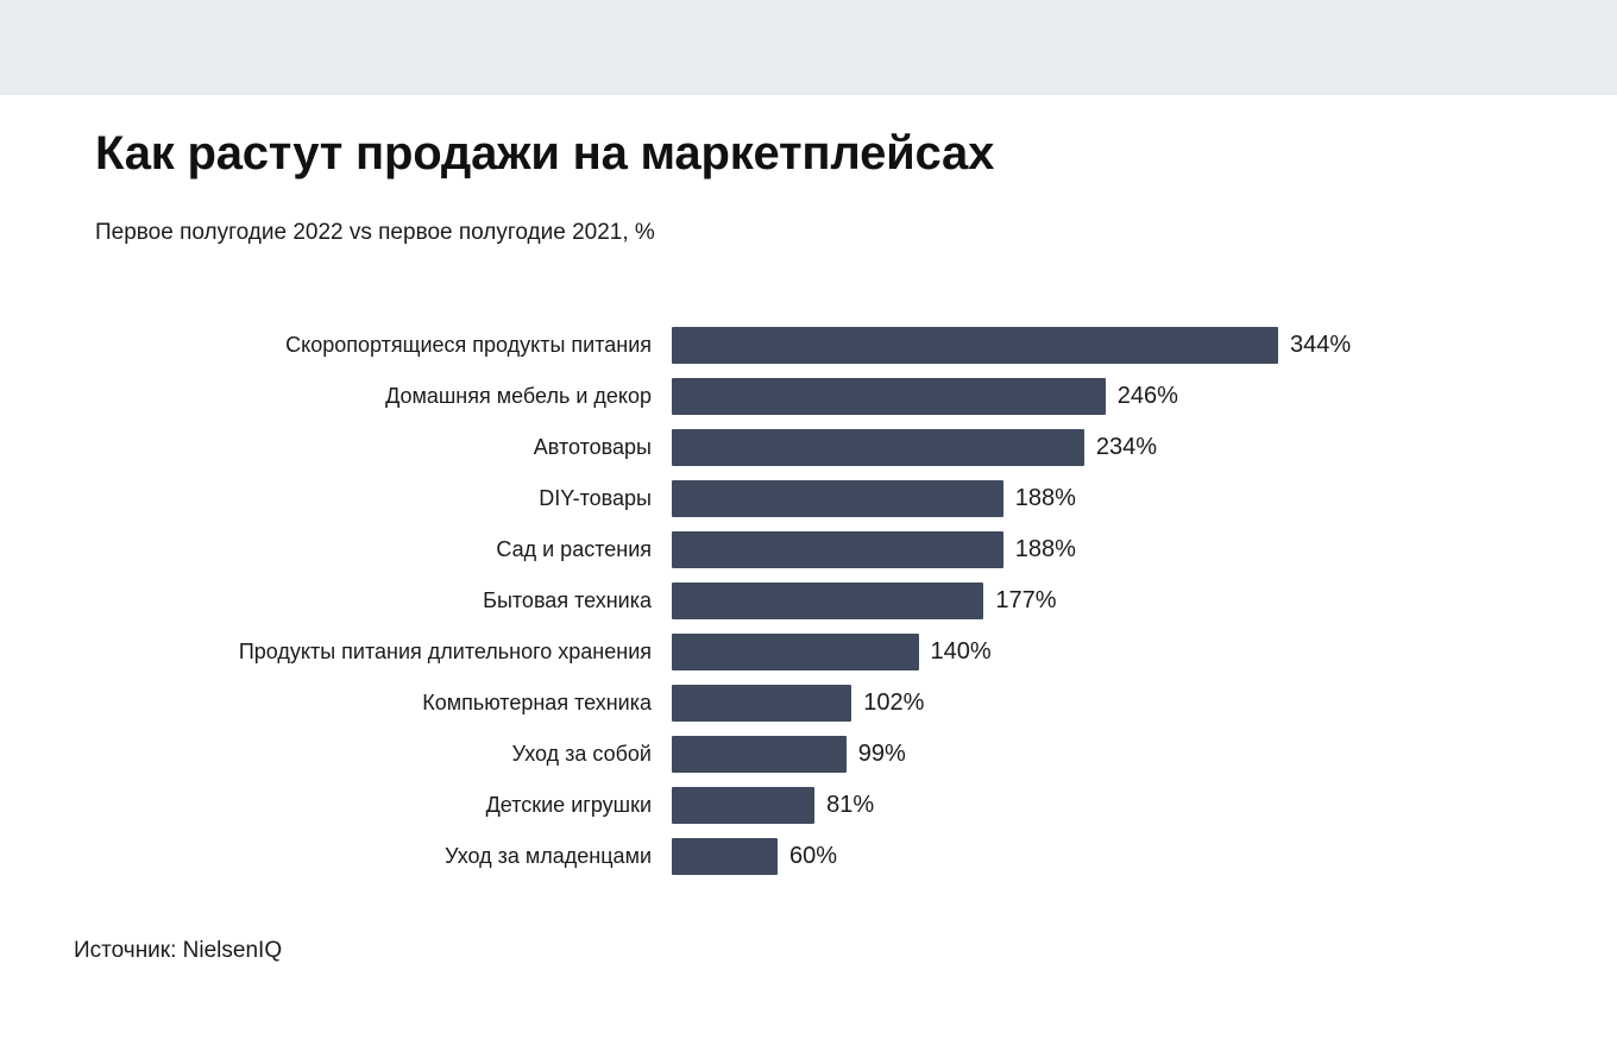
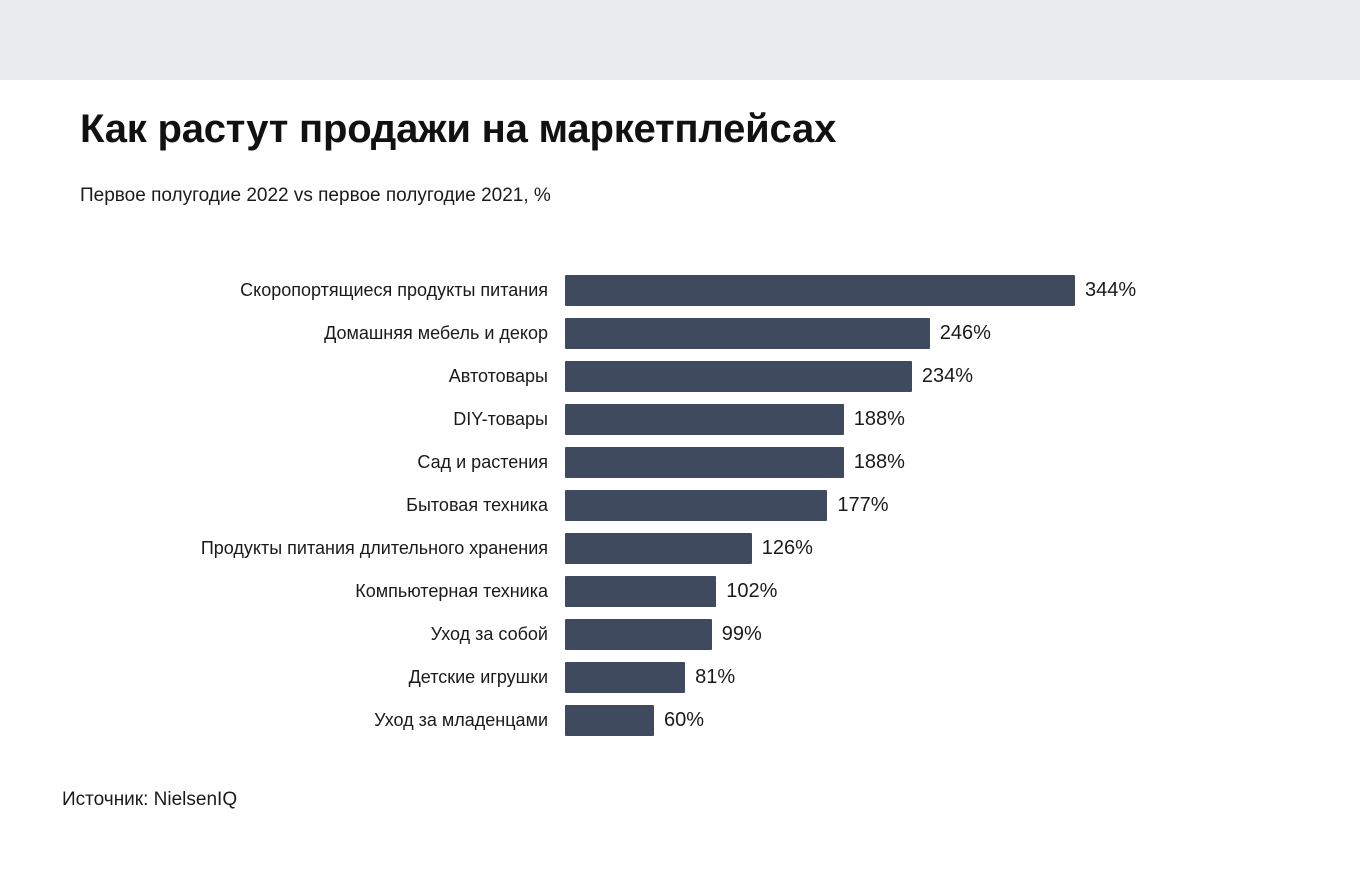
Продукты питания длительного хранения: 140% -> 126%
